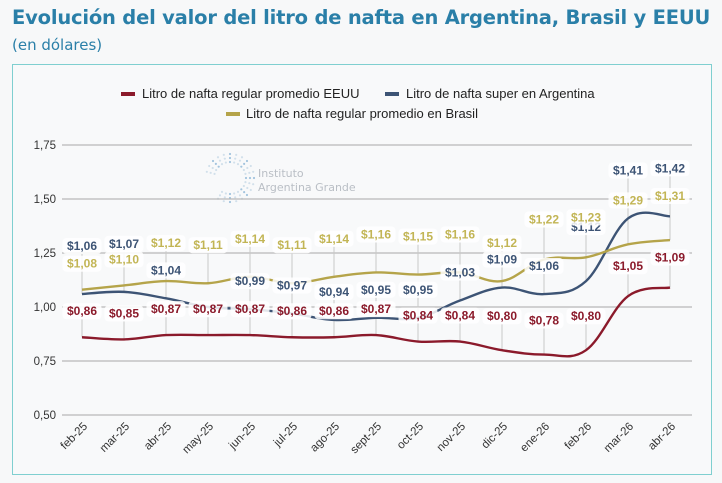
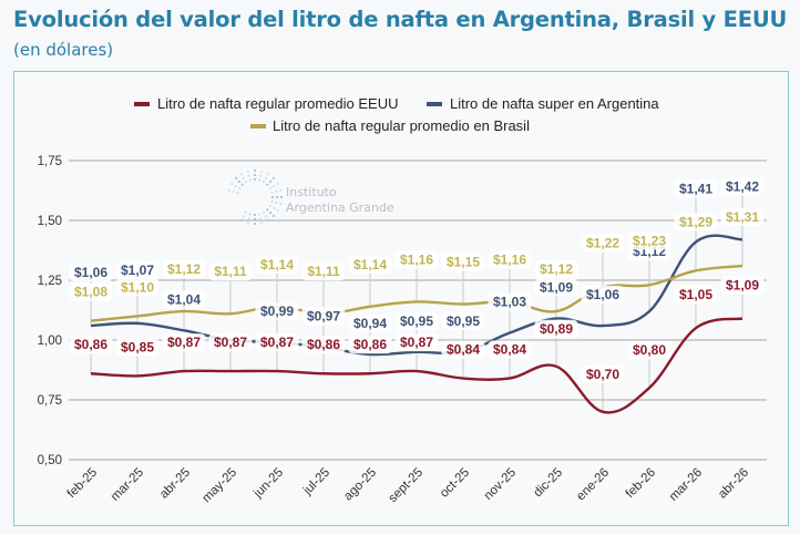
Litro de nafta regular promedio EEUU/dic-25: $0,80 -> $0,89
Litro de nafta regular promedio EEUU/ene-26: $0,78 -> $0,70
